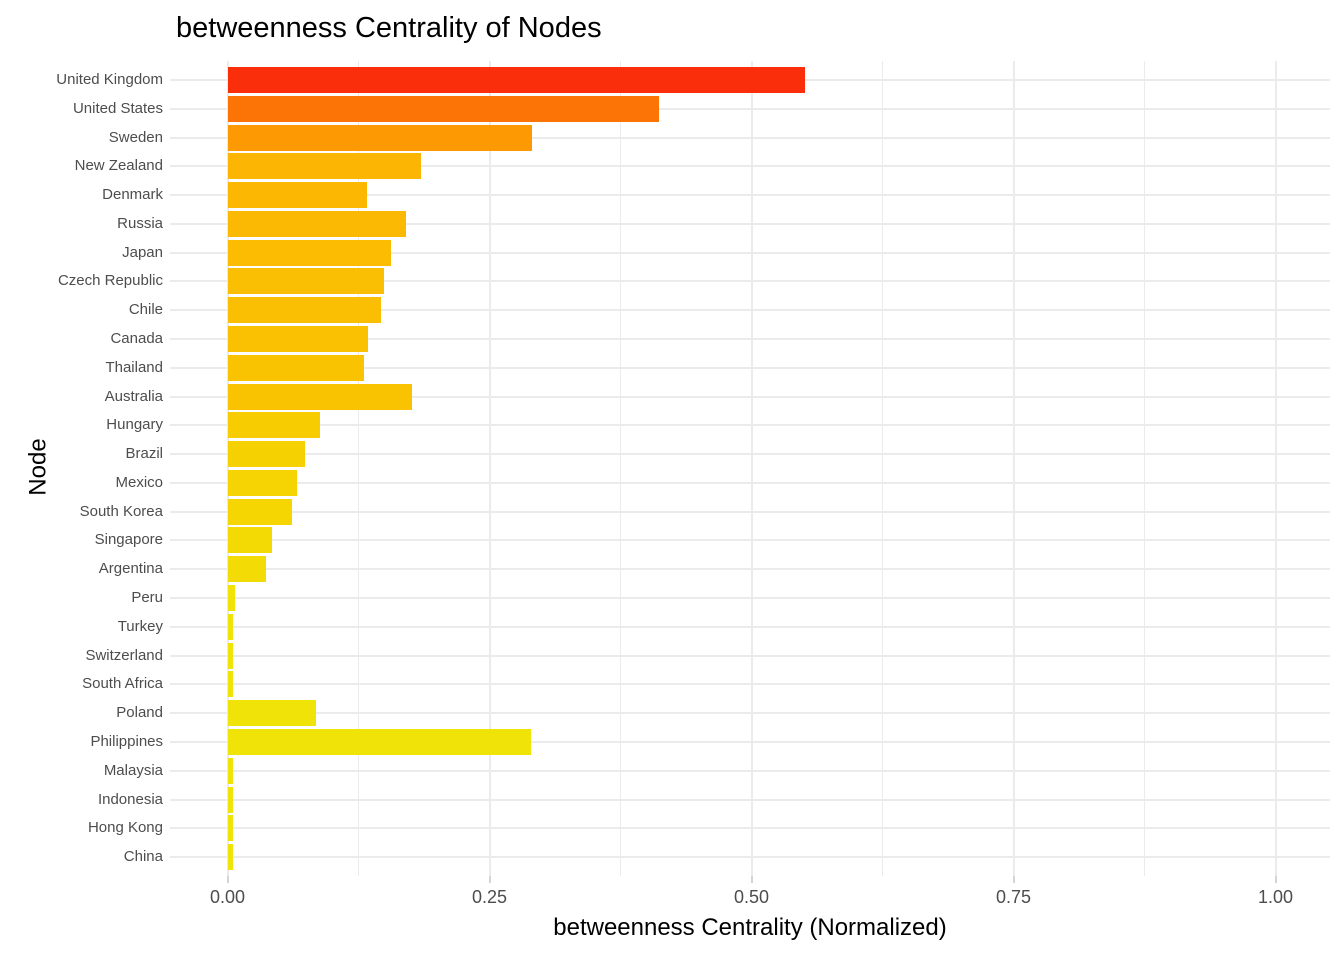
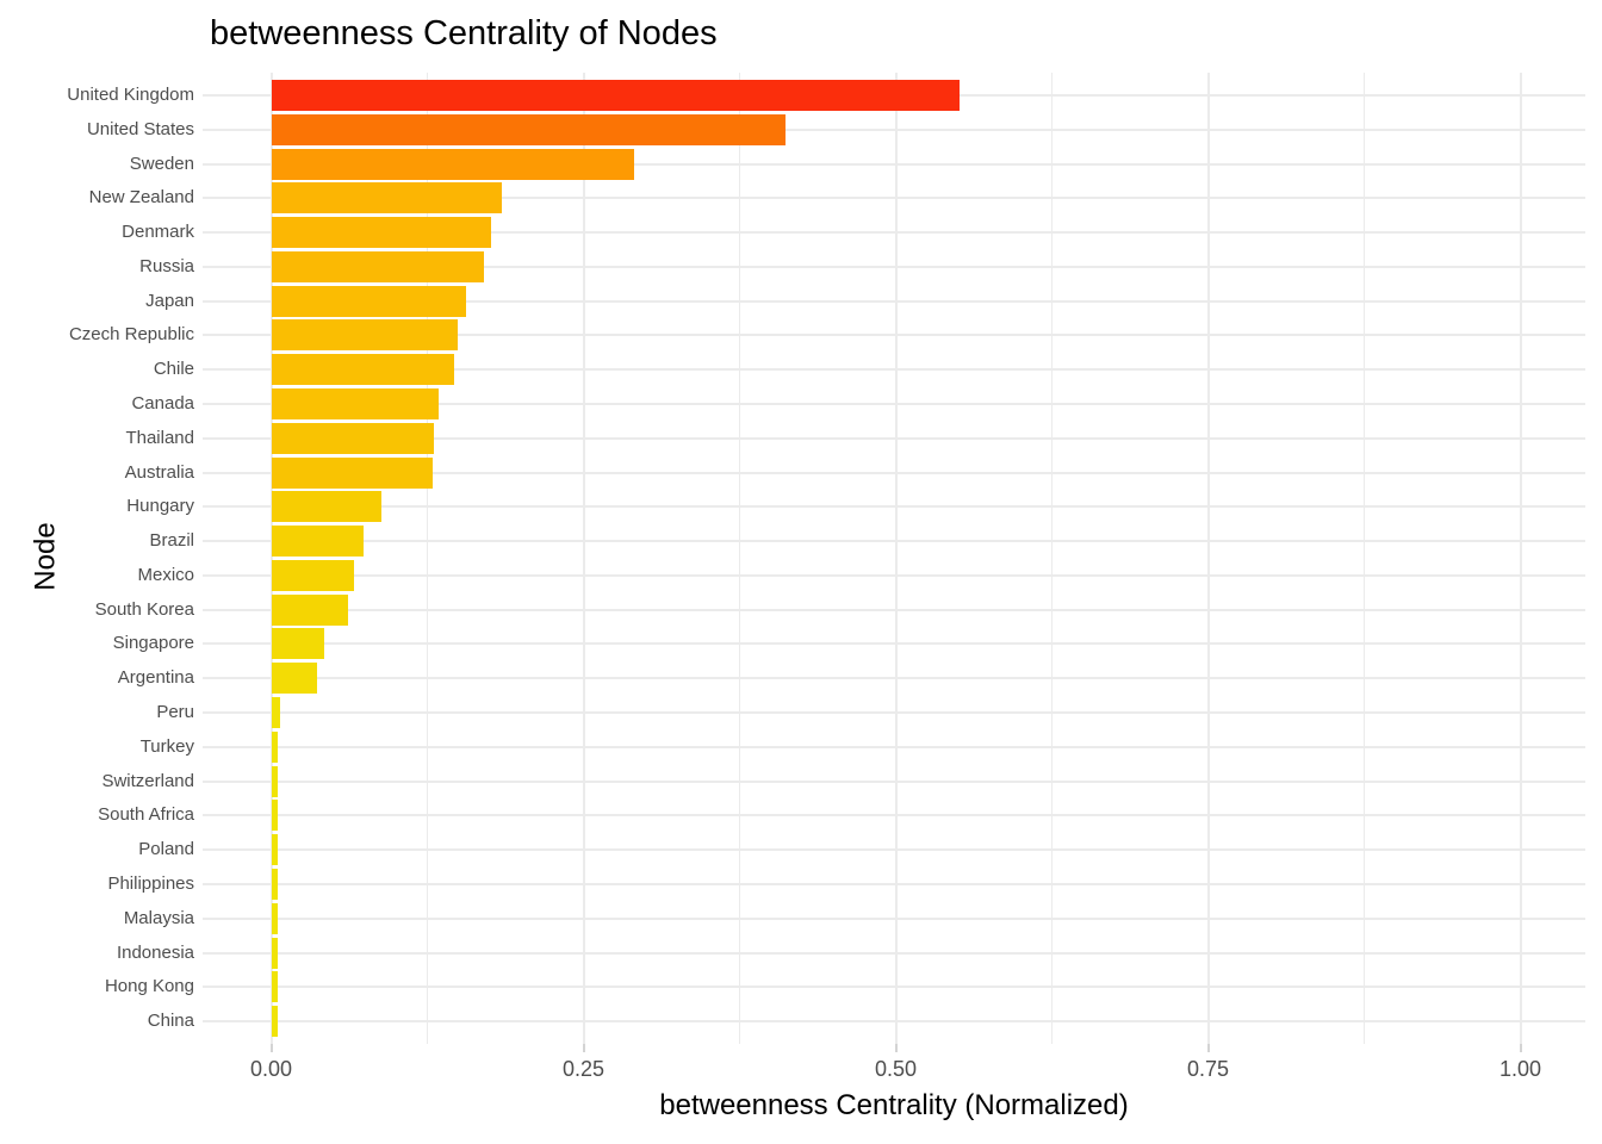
Denmark: 0.133 -> 0.176
Australia: 0.176 -> 0.129
Poland: 0.084 -> 0.005
Philippines: 0.289 -> 0.005
